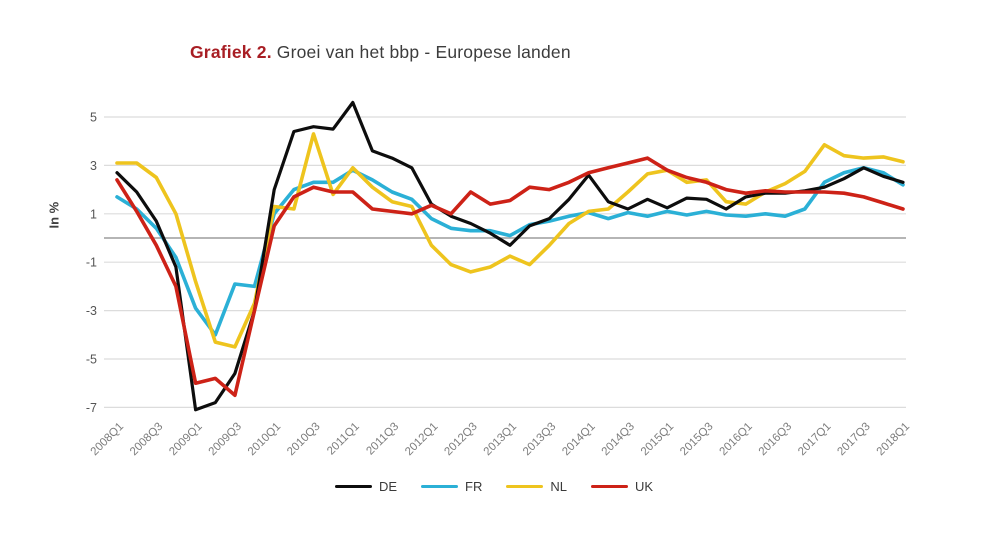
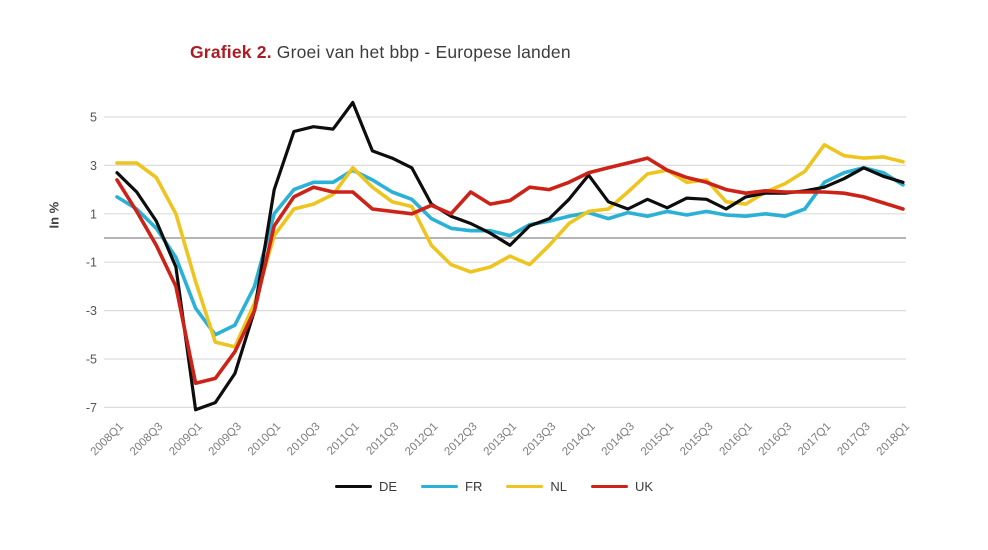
FR/2009Q3: -1.9 -> -3.6
UK/2009Q3: -6.5 -> -4.7
NL/2010Q1: 1.3 -> 0.1
NL/2010Q3: 4.3 -> 1.4
